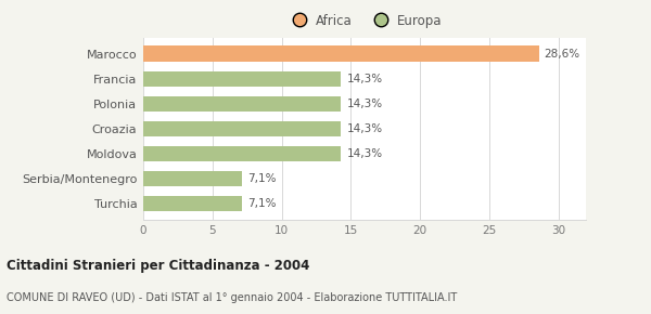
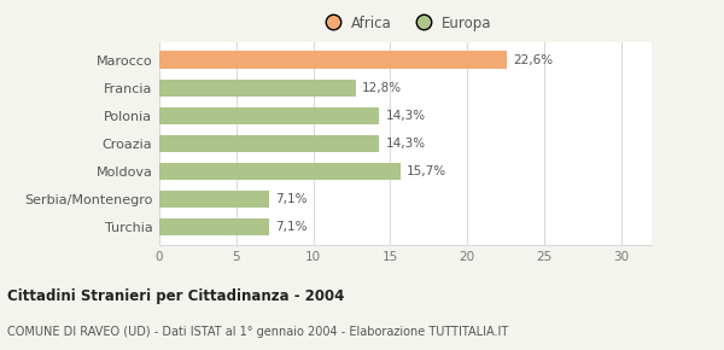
Marocco: 28,6% -> 22,6%
Francia: 14,3% -> 12,8%
Moldova: 14,3% -> 15,7%
